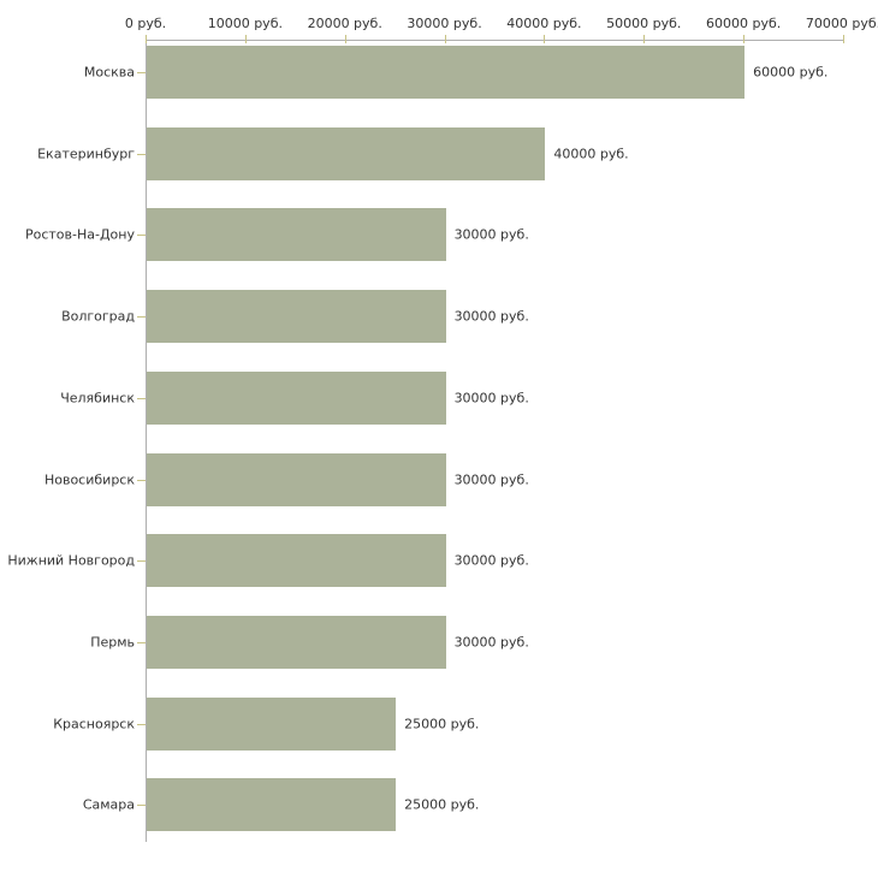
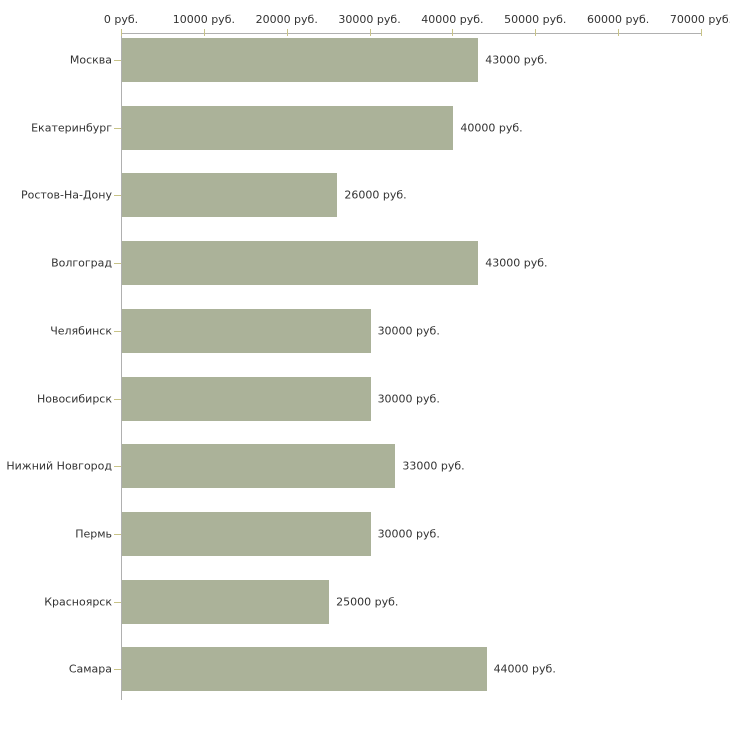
Москва: 60000 -> 43000
Ростов-На-Дону: 30000 -> 26000
Волгоград: 30000 -> 43000
Нижний Новгород: 30000 -> 33000
Самара: 25000 -> 44000
